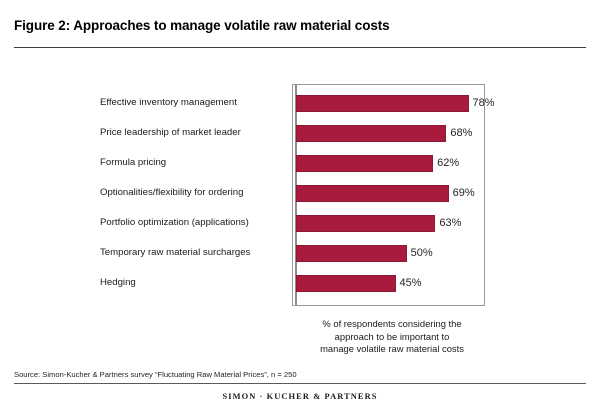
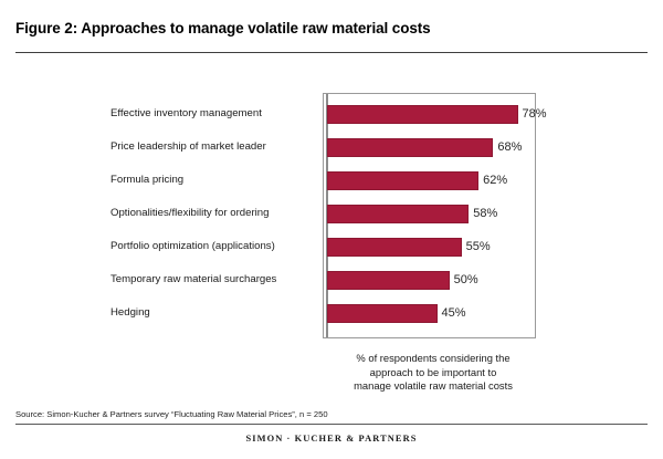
Optionalities/flexibility for ordering: 69% -> 58%
Portfolio optimization (applications): 63% -> 55%
